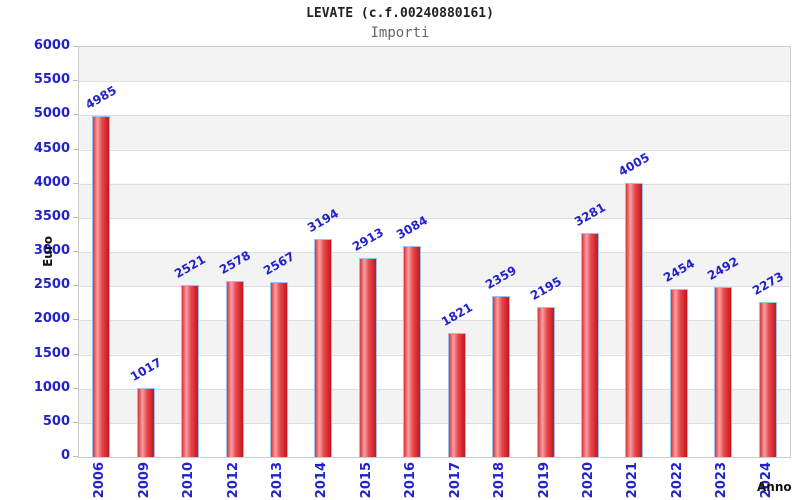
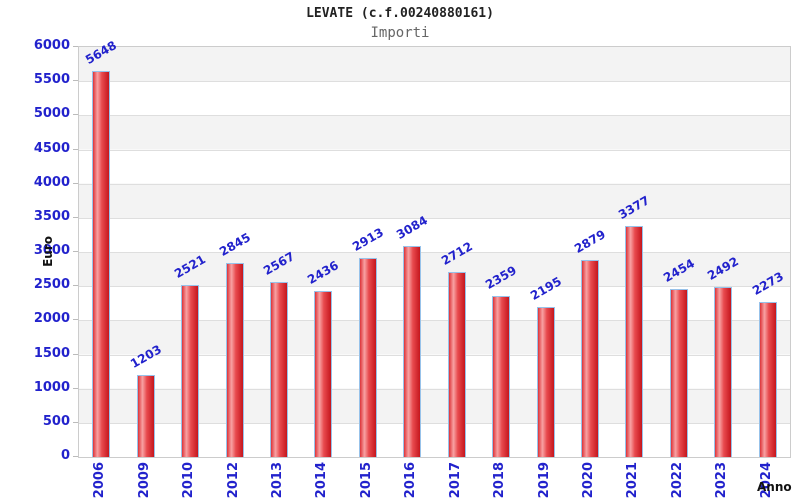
2006: 4985 -> 5648
2009: 1017 -> 1203
2012: 2578 -> 2845
2014: 3194 -> 2436
2017: 1821 -> 2712
2020: 3281 -> 2879
2021: 4005 -> 3377
